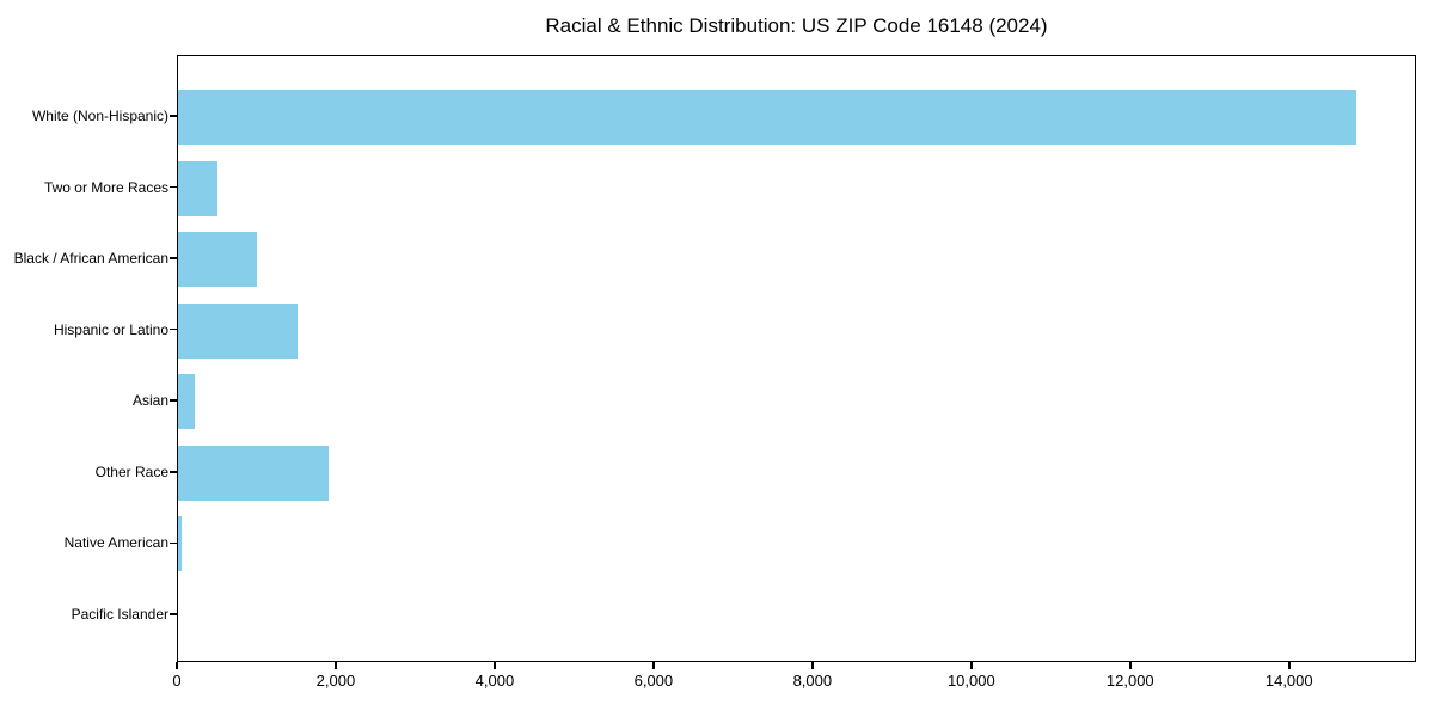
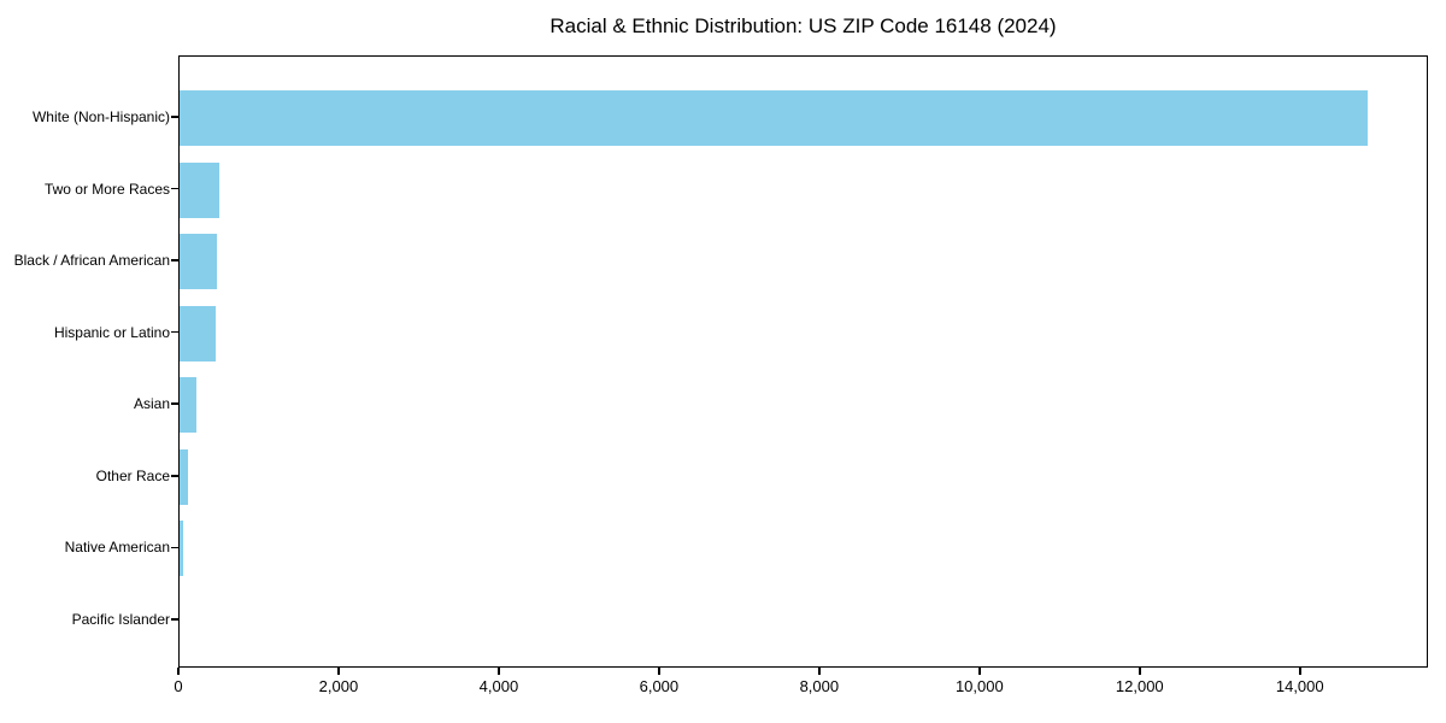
Black / African American: 1000 -> 500
Hispanic or Latino: 1500 -> 400
Other Race: 1900 -> 100
